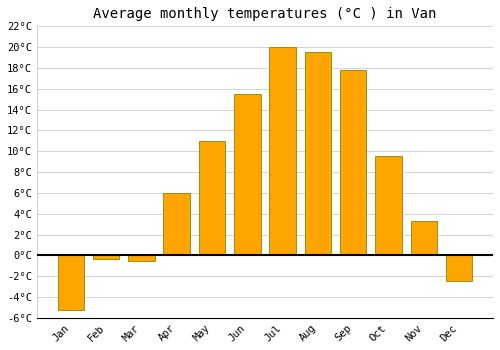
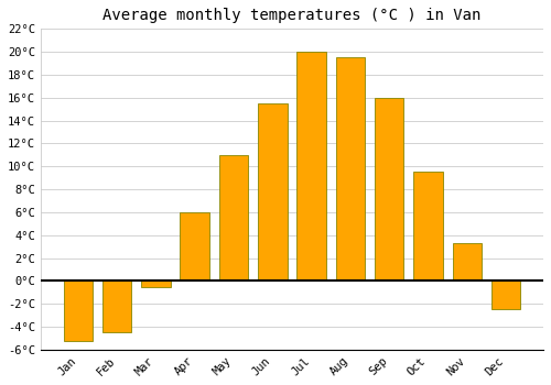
Feb: -0.3°C -> -4.5°C
Sep: 17.8°C -> 16.0°C
